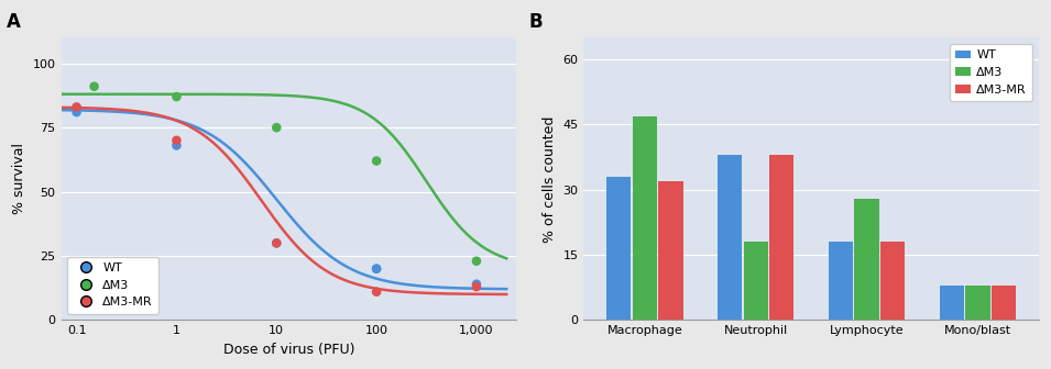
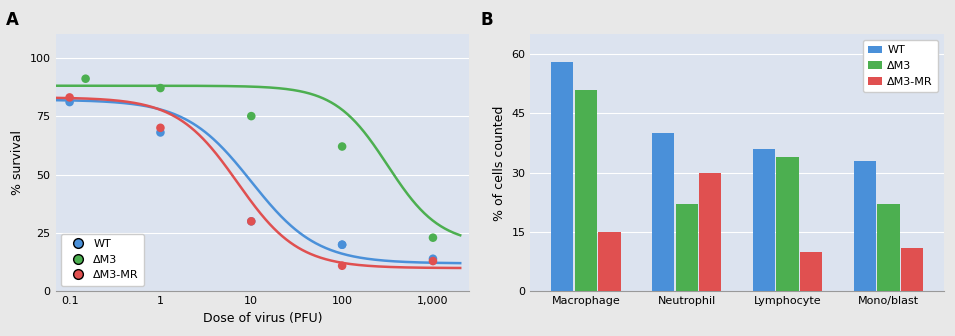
WT/Macrophage: 33 -> 58
ΔM3/Macrophage: 47 -> 51
ΔM3-MR/Macrophage: 32 -> 15
WT/Neutrophil: 38 -> 40
ΔM3/Neutrophil: 18 -> 22
ΔM3-MR/Neutrophil: 38 -> 30
WT/Lymphocyte: 18 -> 36
ΔM3/Lymphocyte: 28 -> 34
ΔM3-MR/Lymphocyte: 18 -> 10
WT/Mono/blast: 8 -> 33
ΔM3/Mono/blast: 8 -> 22
ΔM3-MR/Mono/blast: 8 -> 11
